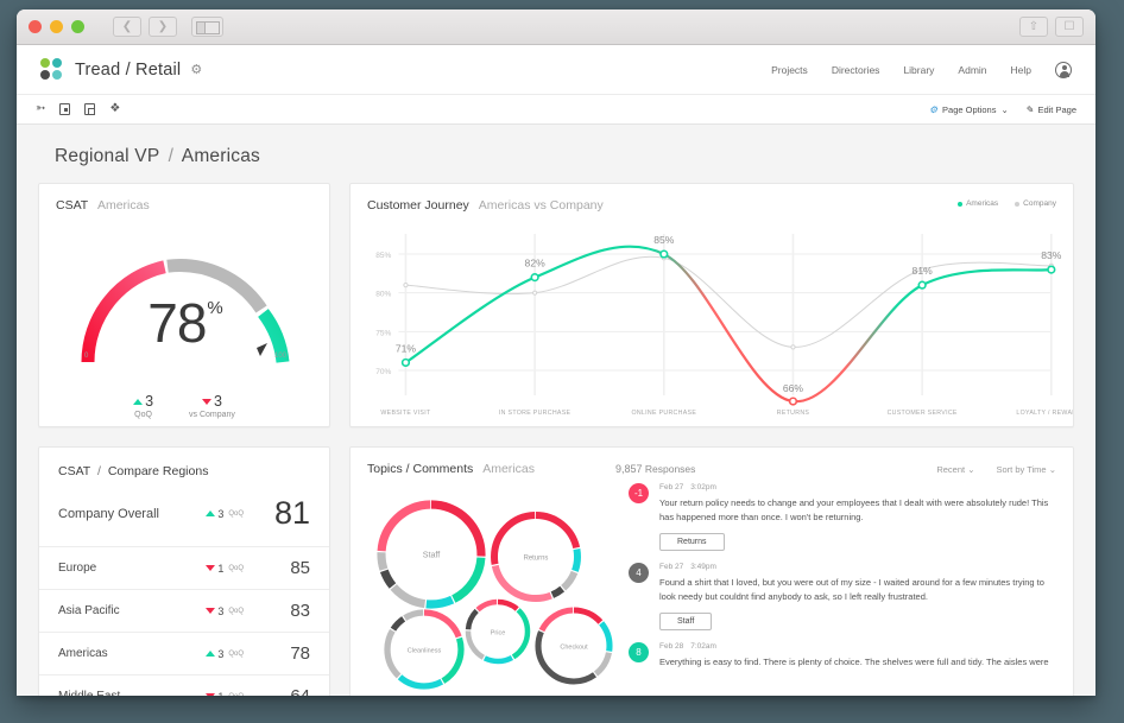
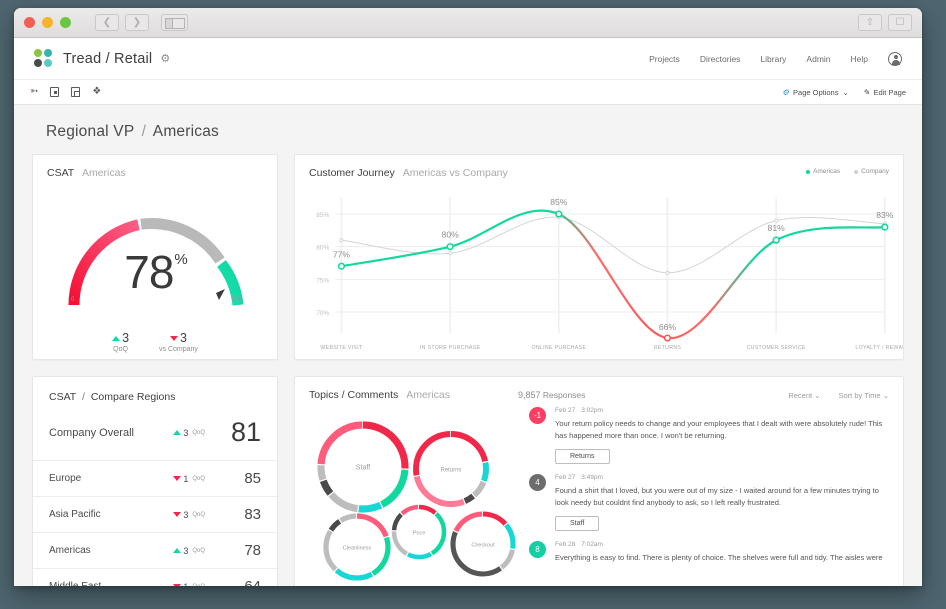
Americas/WEBSITE VISIT: 71% -> 77%
Americas/IN STORE PURCHASE: 82% -> 80%
Company/IN STORE PURCHASE: 80% -> 79%
Company/RETURNS: 73% -> 76%
Company/CUSTOMER SERVICE: 83% -> 84%
